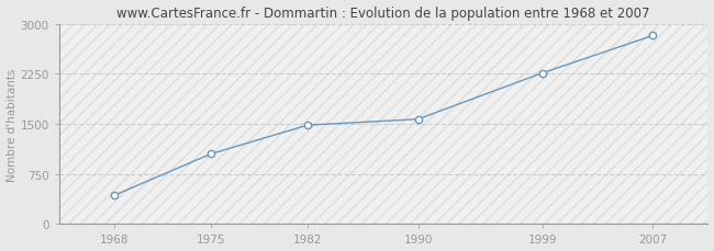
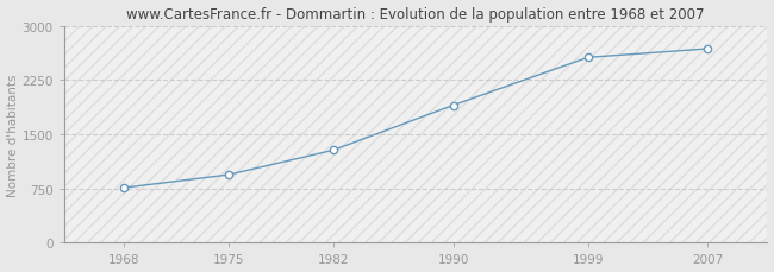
1968: 430 -> 760
1975: 1050 -> 940
1982: 1480 -> 1280
1990: 1570 -> 1900
1999: 2260 -> 2560
2007: 2820 -> 2680
